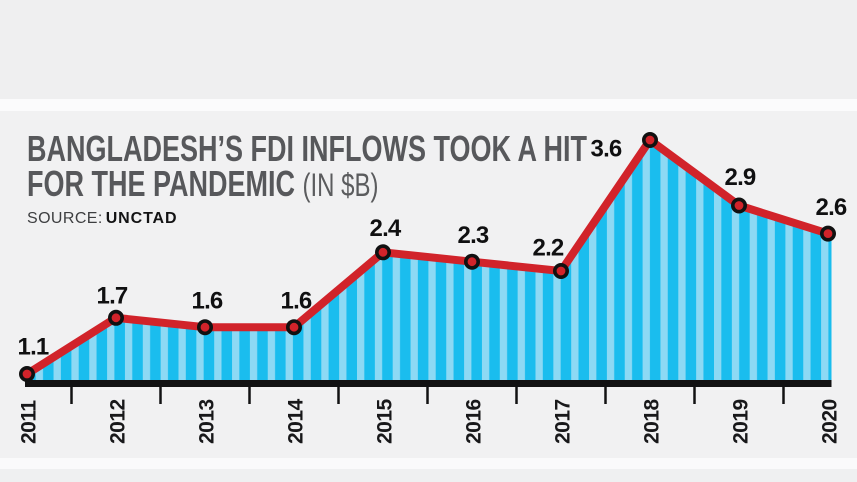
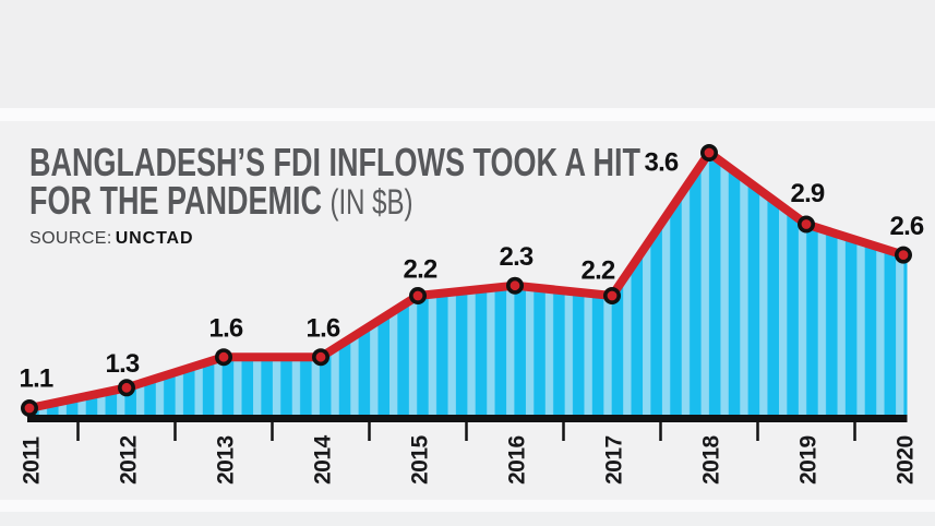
2012: 1.7 -> 1.3
2015: 2.4 -> 2.2
